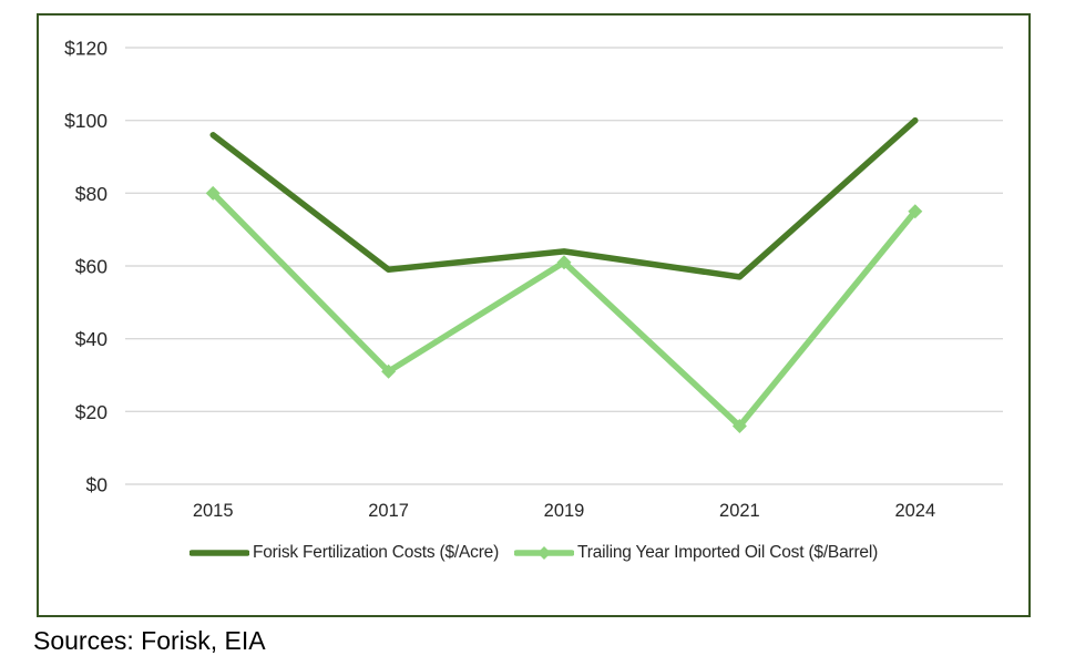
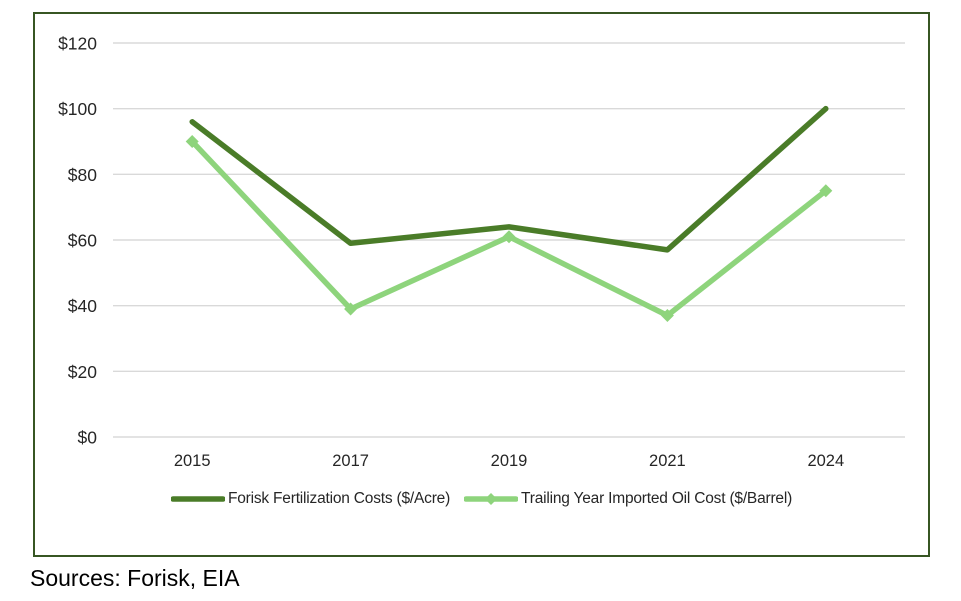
Trailing Year Imported Oil Cost ($/Barrel)/2015: $80 -> $90
Trailing Year Imported Oil Cost ($/Barrel)/2017: $31 -> $39
Trailing Year Imported Oil Cost ($/Barrel)/2021: $16 -> $37
